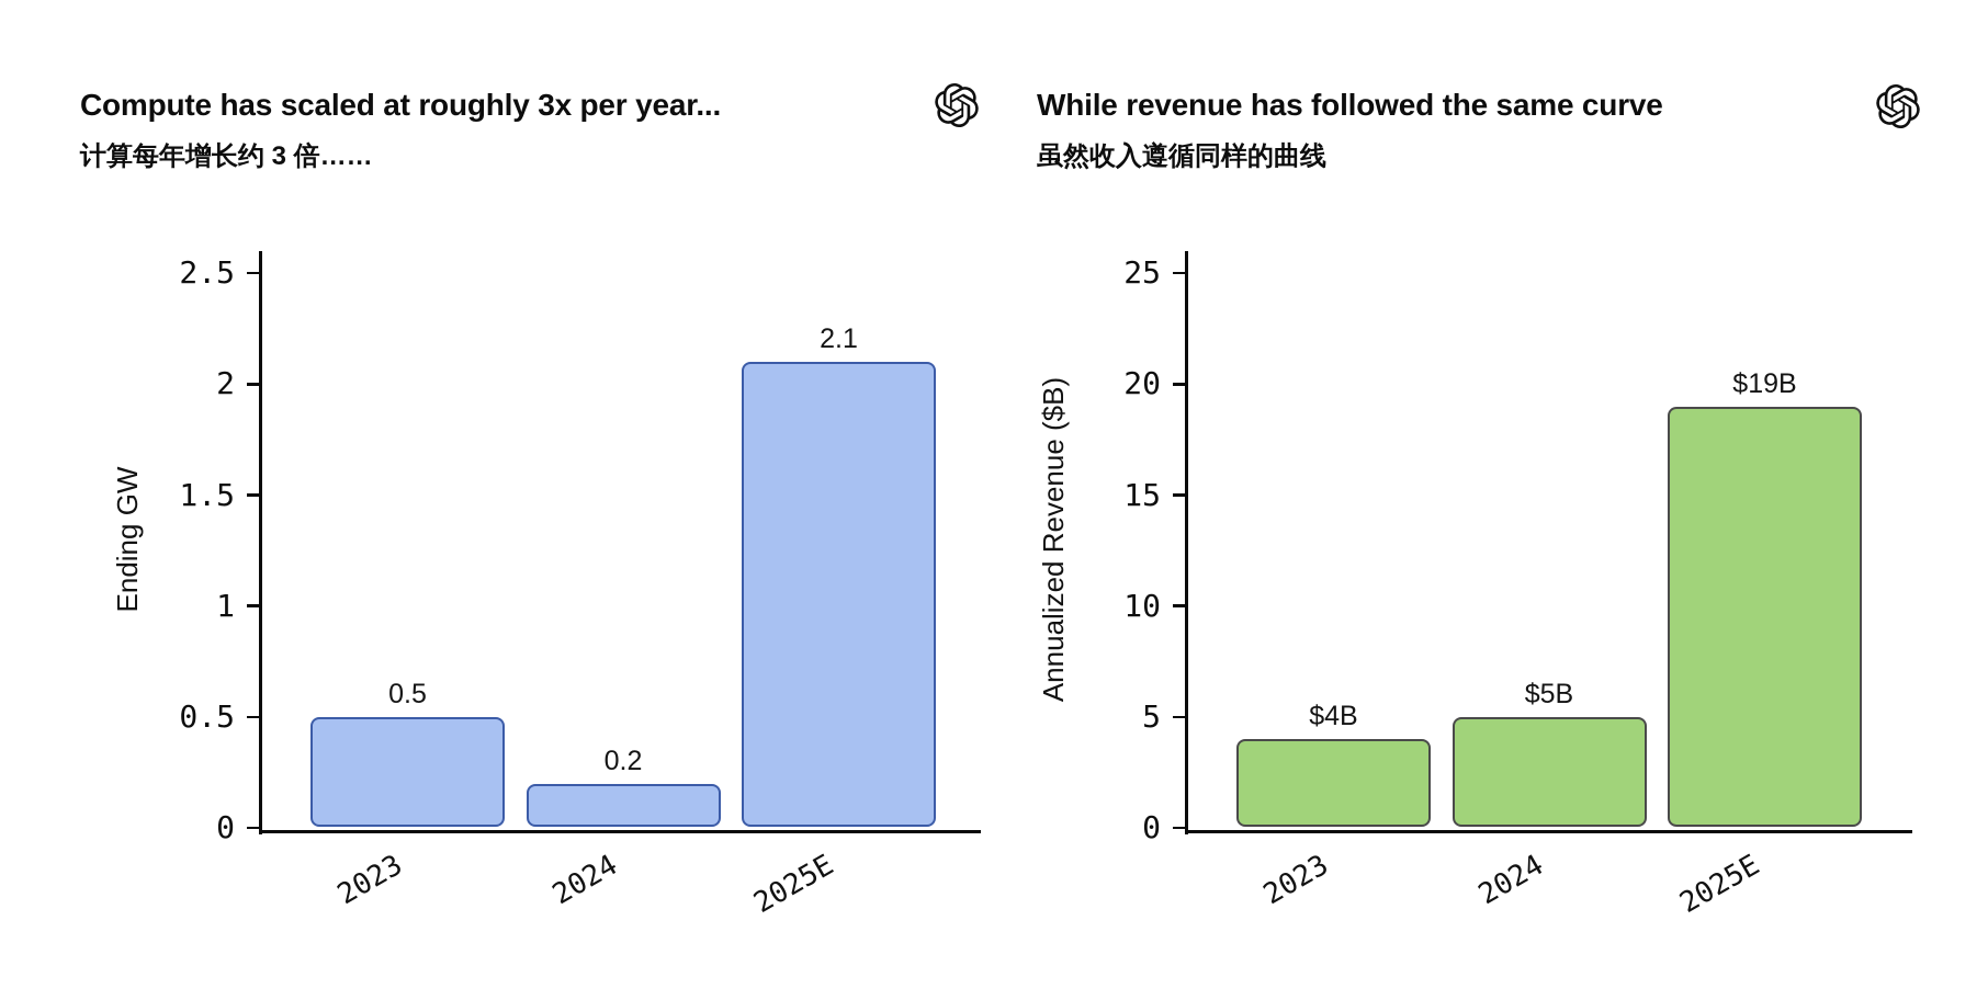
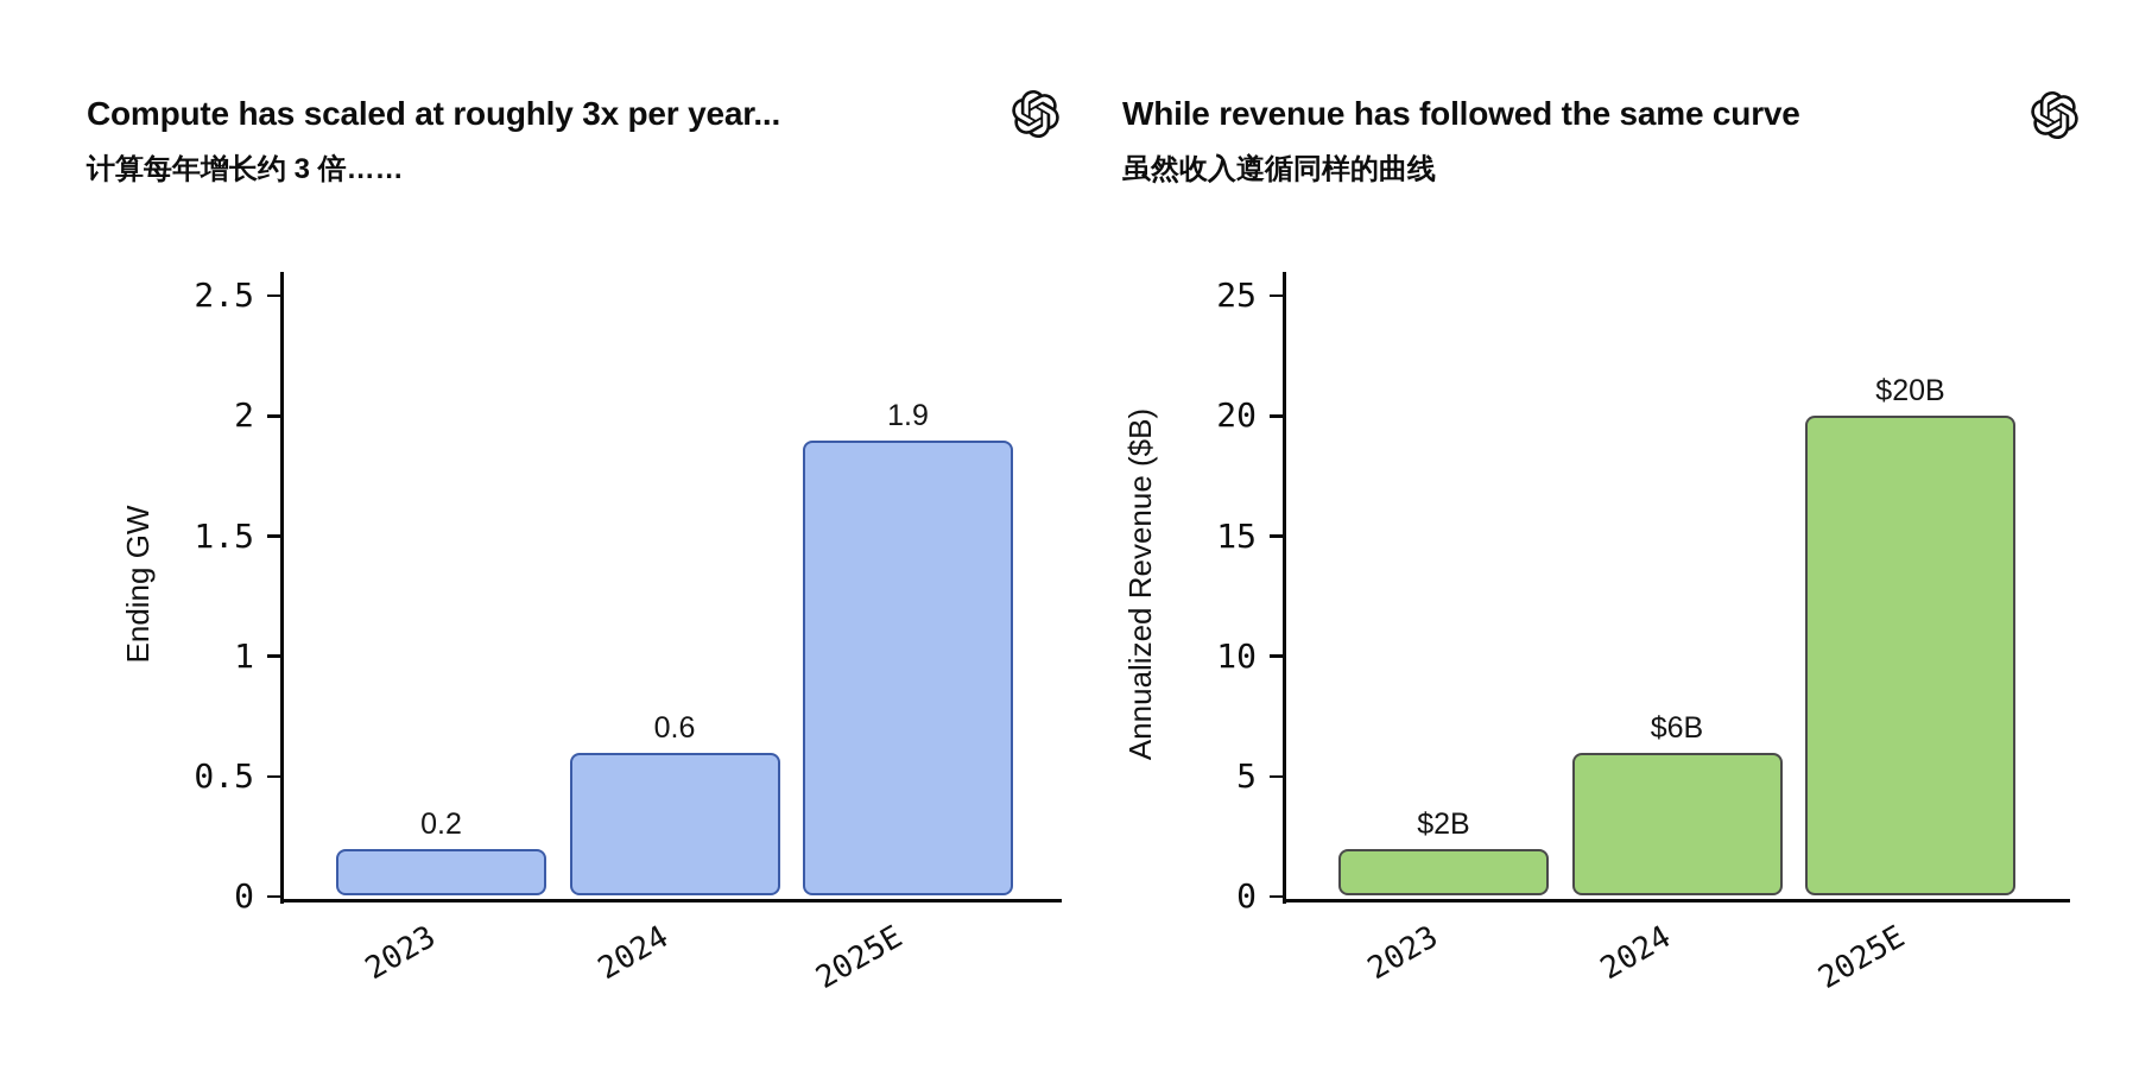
Compute has scaled at roughly 3x per year.../2023: 0.5 -> 0.2
Compute has scaled at roughly 3x per year.../2024: 0.2 -> 0.6
Compute has scaled at roughly 3x per year.../2025E: 2.1 -> 1.9
While revenue has followed the same curve/2023: $4B -> $2B
While revenue has followed the same curve/2024: $5B -> $6B
While revenue has followed the same curve/2025E: $19B -> $20B
